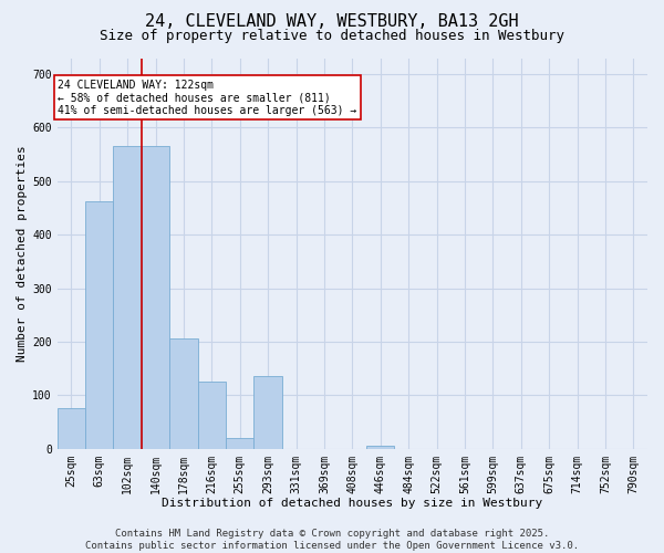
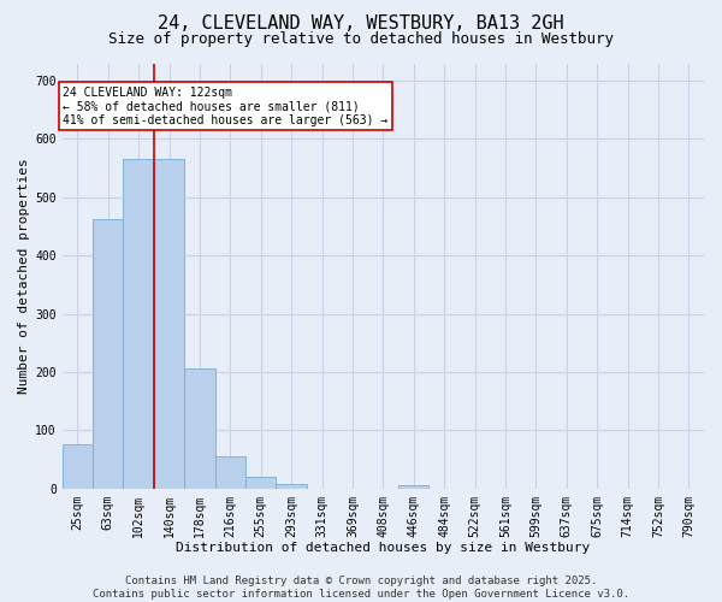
216sqm: 125 -> 55
293sqm: 135 -> 8
